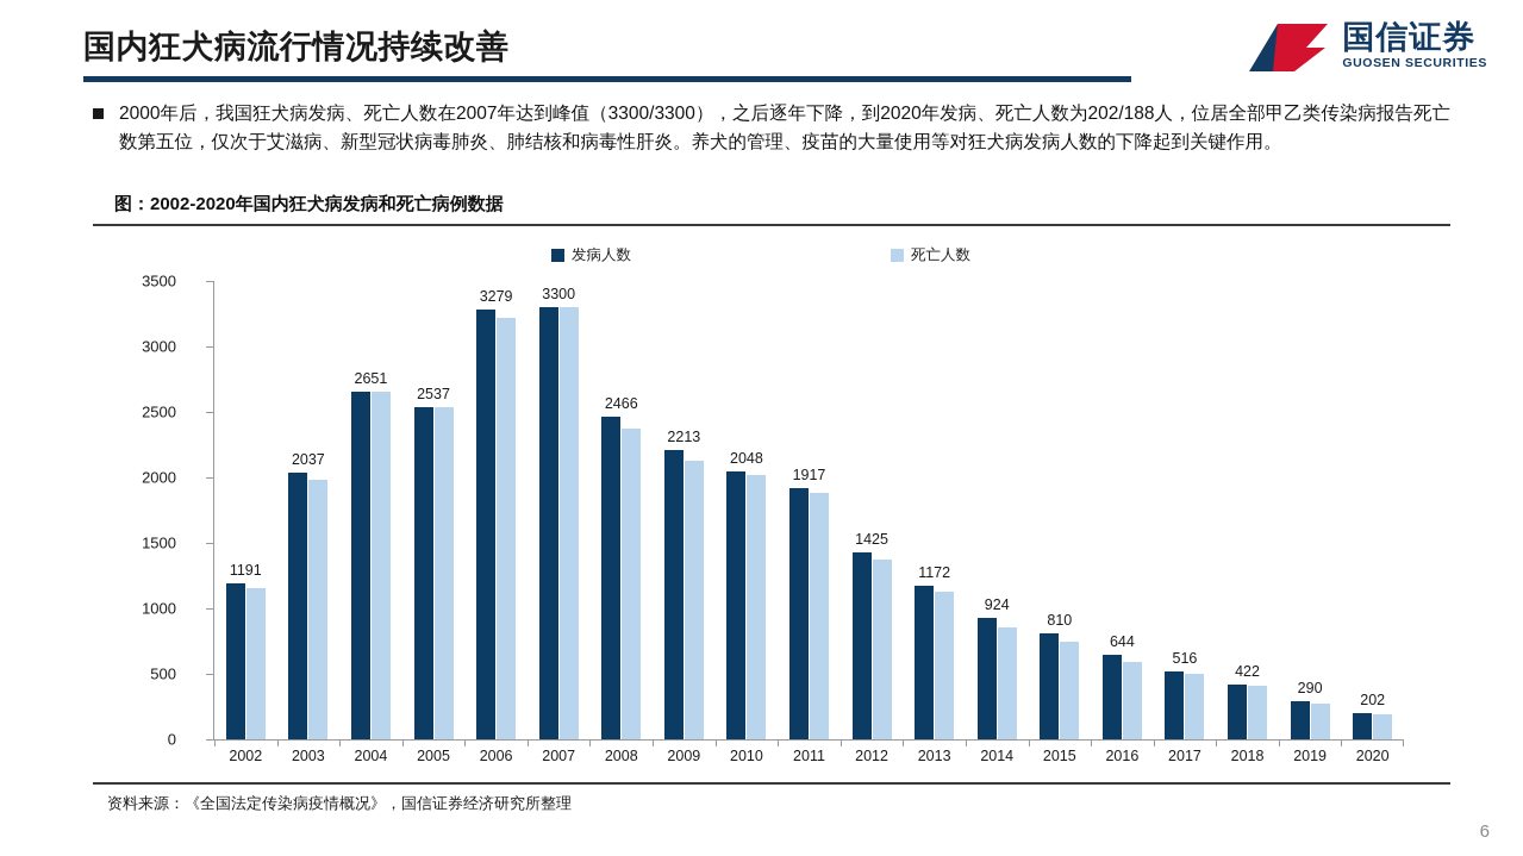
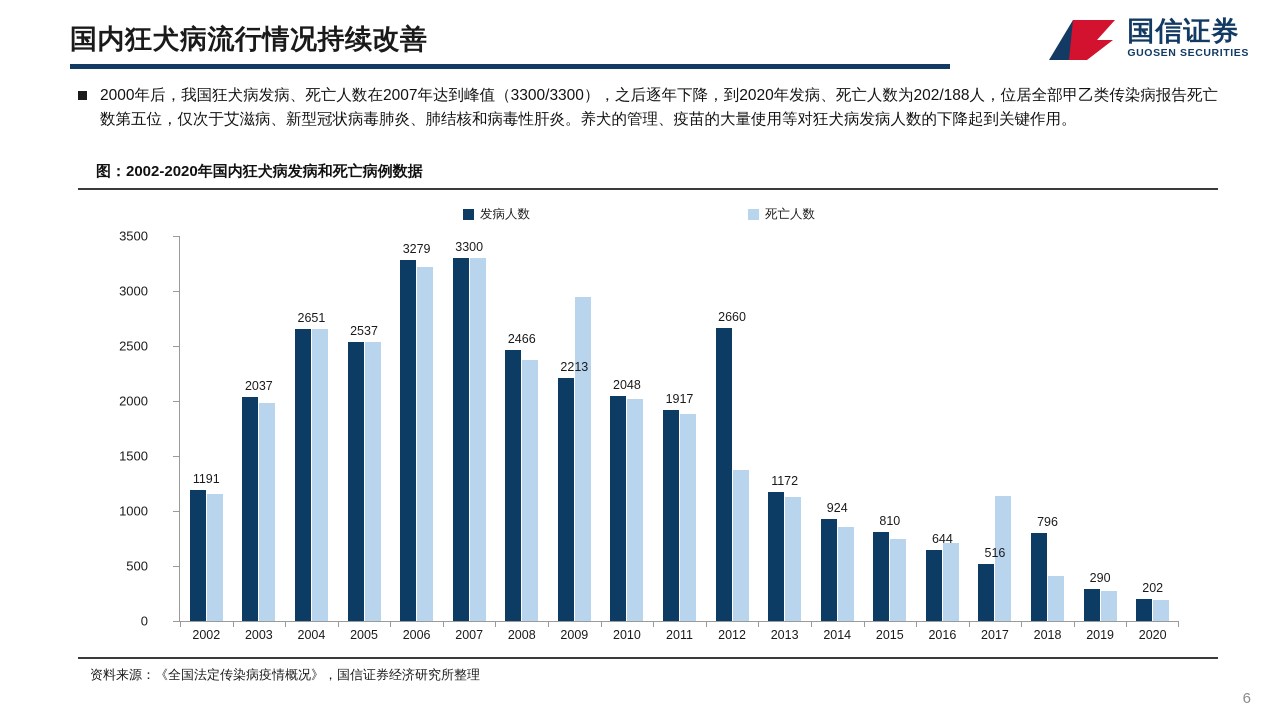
死亡人数/2009: 2130 -> 2950
发病人数/2012: 1425 -> 2660
死亡人数/2016: 590 -> 710
死亡人数/2017: 500 -> 1140
发病人数/2018: 422 -> 796
